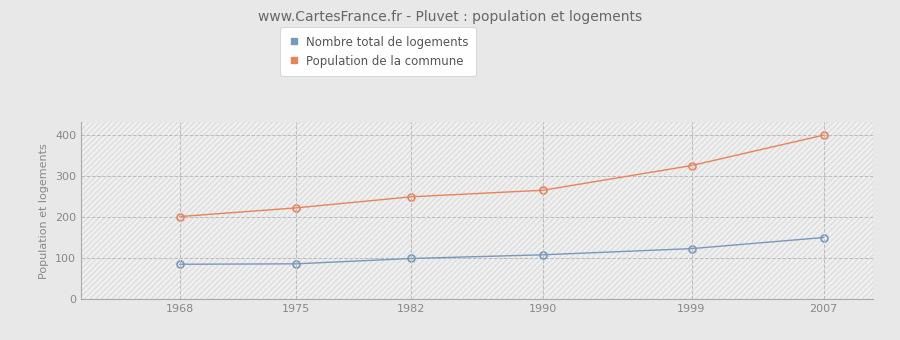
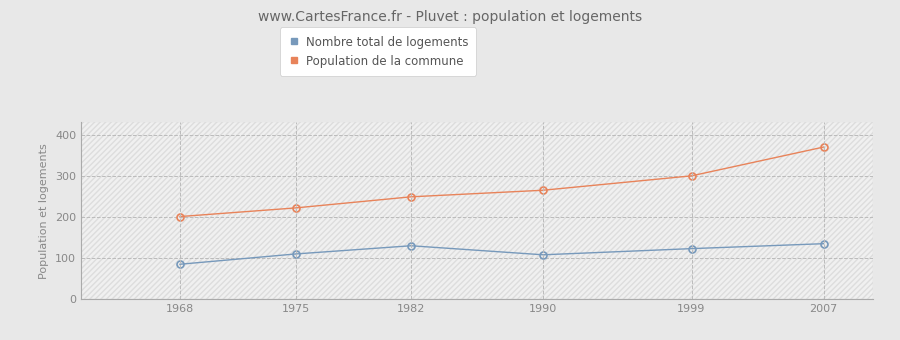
Nombre total de logements/1975: 86 -> 110
Nombre total de logements/1982: 99 -> 130
Population de la commune/1999: 325 -> 300
Nombre total de logements/2007: 150 -> 135
Population de la commune/2007: 399 -> 370
